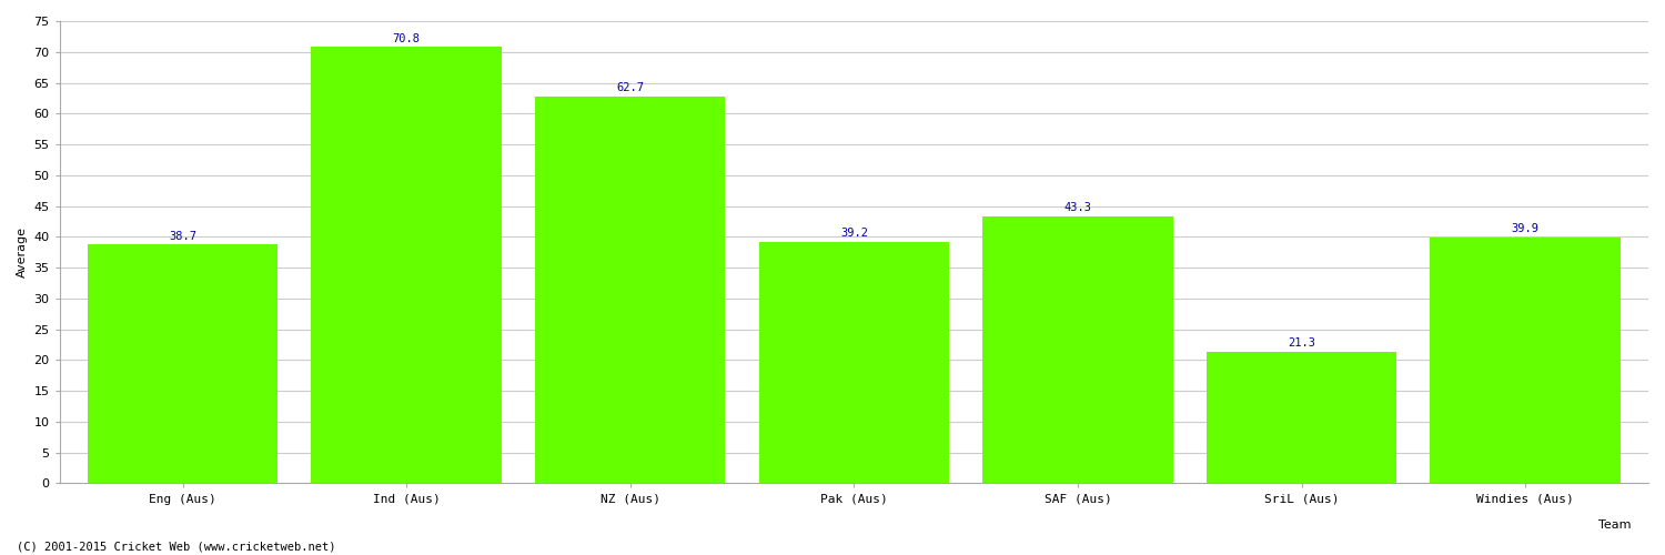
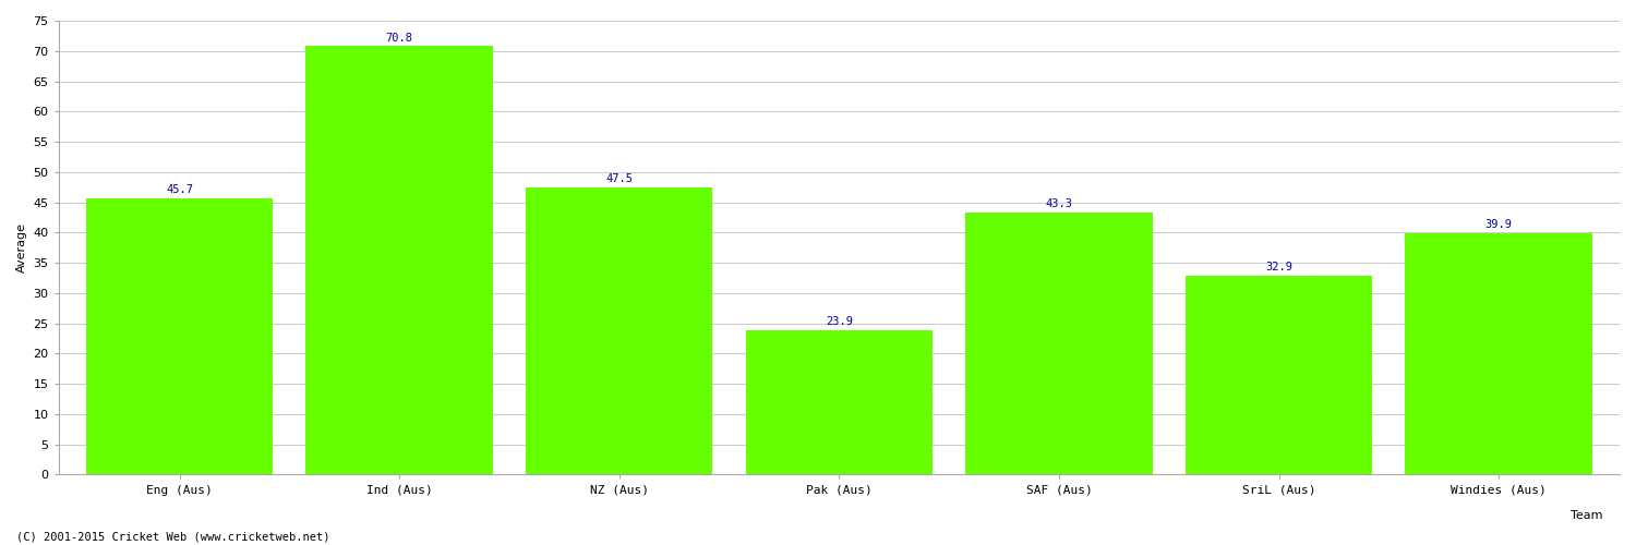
Eng (Aus): 38.7 -> 45.7
NZ (Aus): 62.7 -> 47.5
Pak (Aus): 39.2 -> 23.9
SriL (Aus): 21.3 -> 32.9
